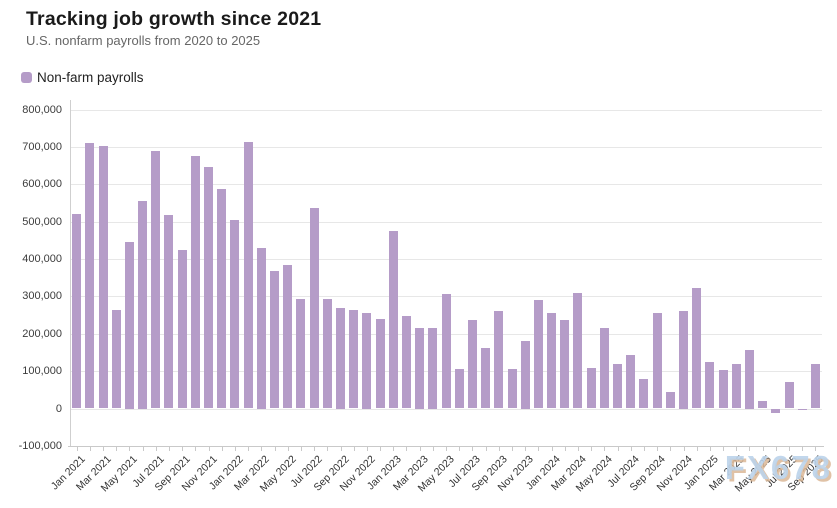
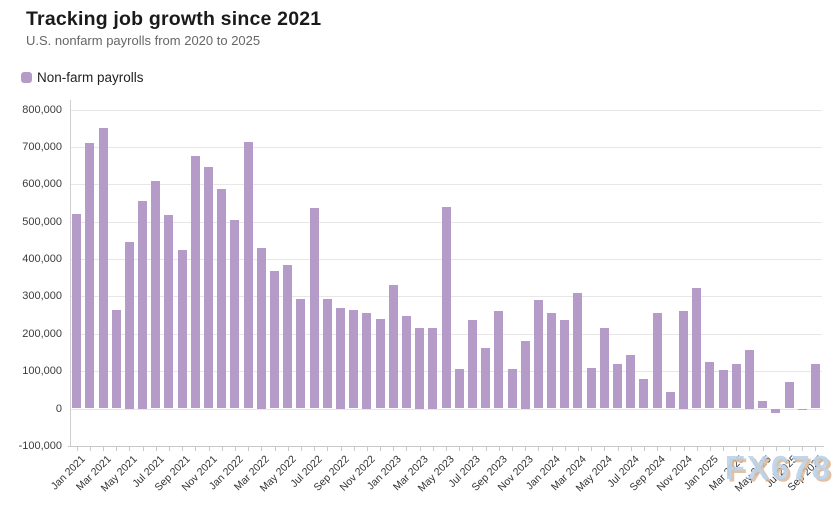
Mar 2021: 700000 -> 750000
Jul 2021: 690000 -> 610000
Jan 2023: 480000 -> 330000
May 2023: 310000 -> 540000
